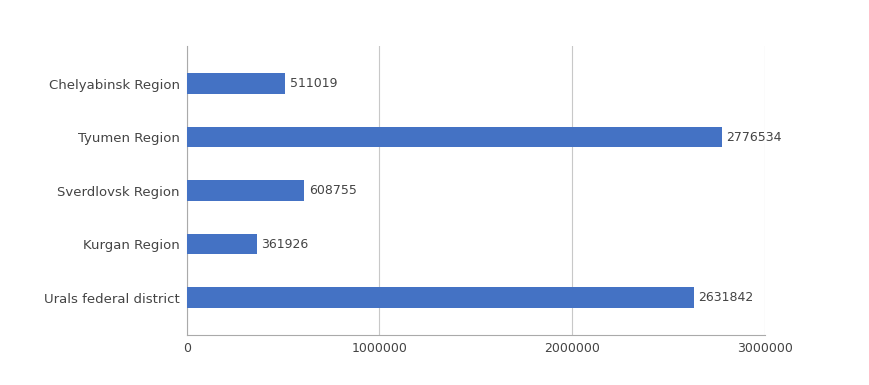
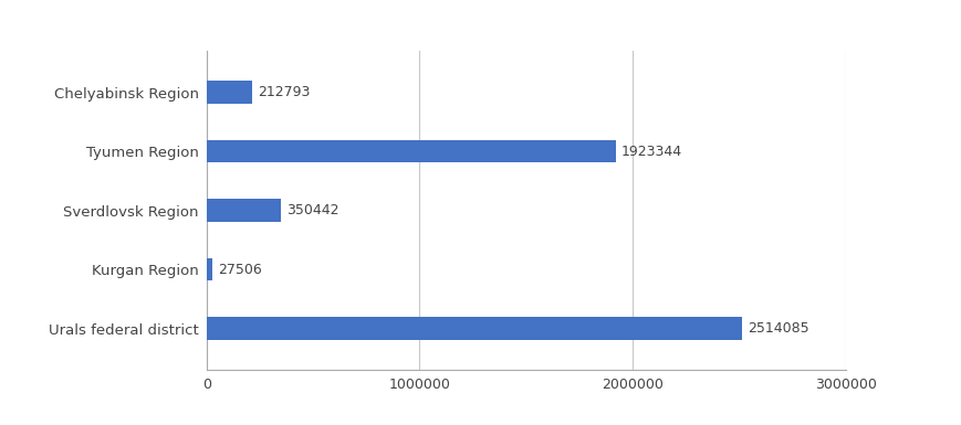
Chelyabinsk Region: 511019 -> 212793
Tyumen Region: 2776534 -> 1923344
Sverdlovsk Region: 608755 -> 350442
Kurgan Region: 361926 -> 27506
Urals federal district: 2631842 -> 2514085
